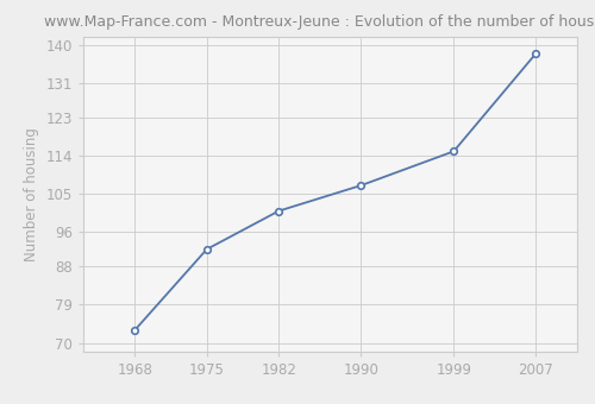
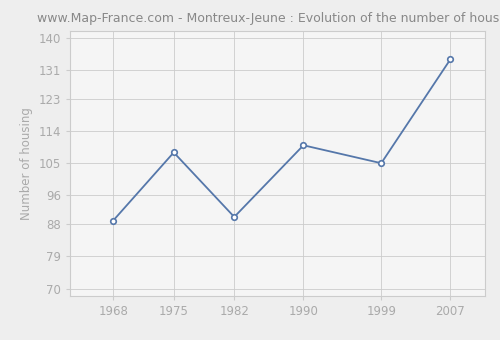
1968: 73 -> 89
1975: 92 -> 108
1982: 101 -> 90
1990: 107 -> 110
1999: 115 -> 105
2007: 138 -> 134
